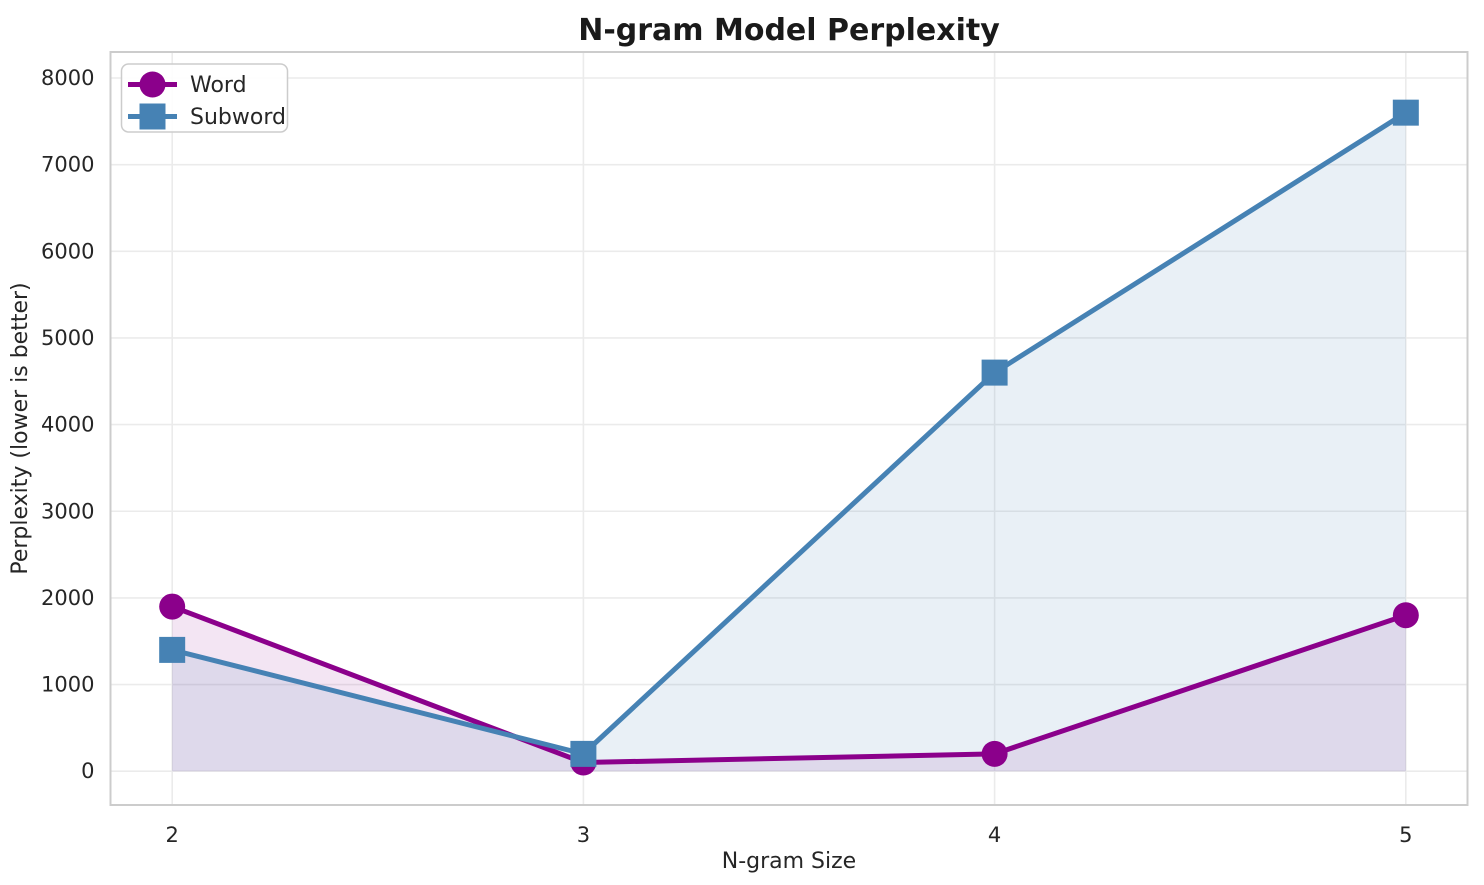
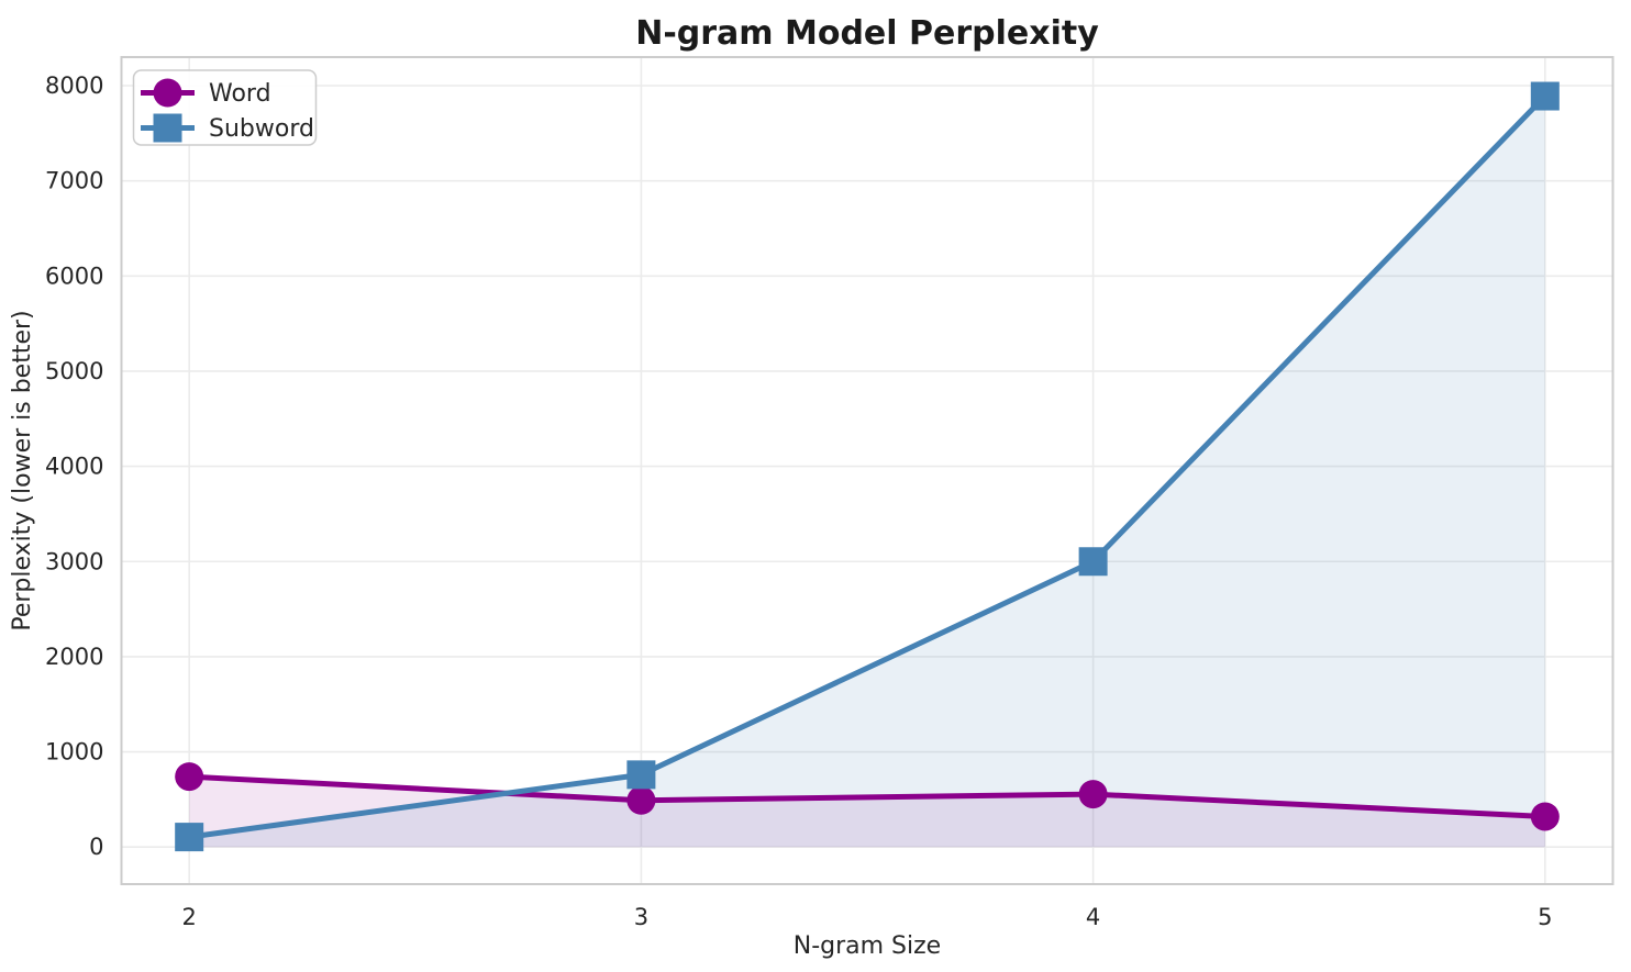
Word/2: 1900 -> 700
Subword/2: 1400 -> 100
Word/3: 100 -> 500
Subword/3: 200 -> 800
Word/4: 200 -> 600
Subword/4: 4600 -> 3000
Word/5: 1800 -> 300
Subword/5: 7600 -> 7900
